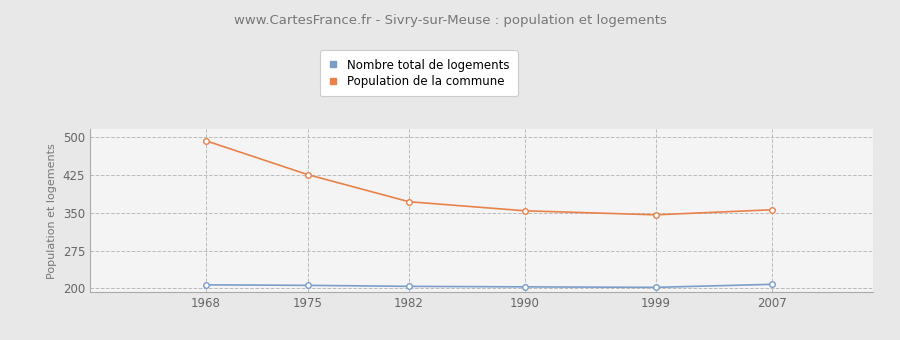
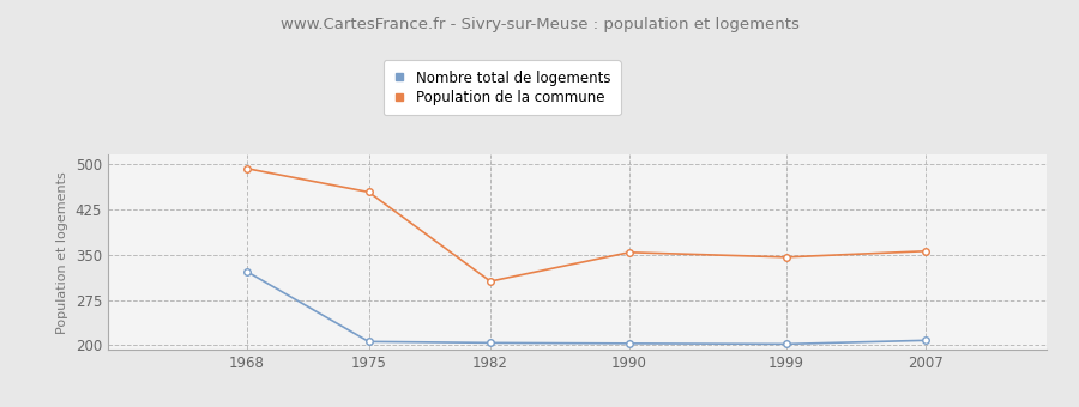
Nombre total de logements/1968: 207 -> 322
Population de la commune/1975: 426 -> 454
Population de la commune/1982: 372 -> 306
